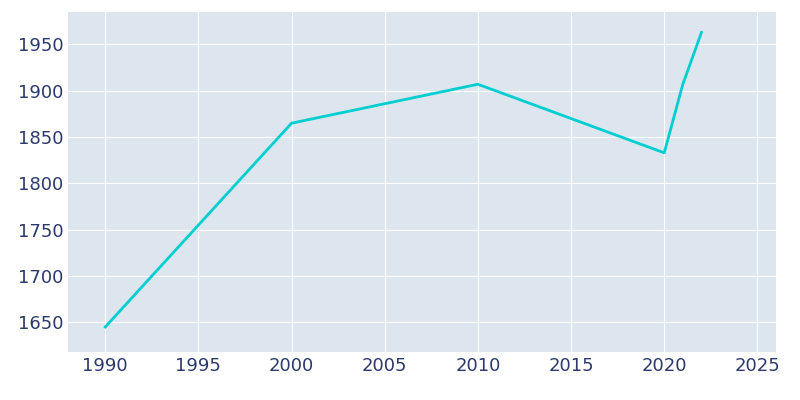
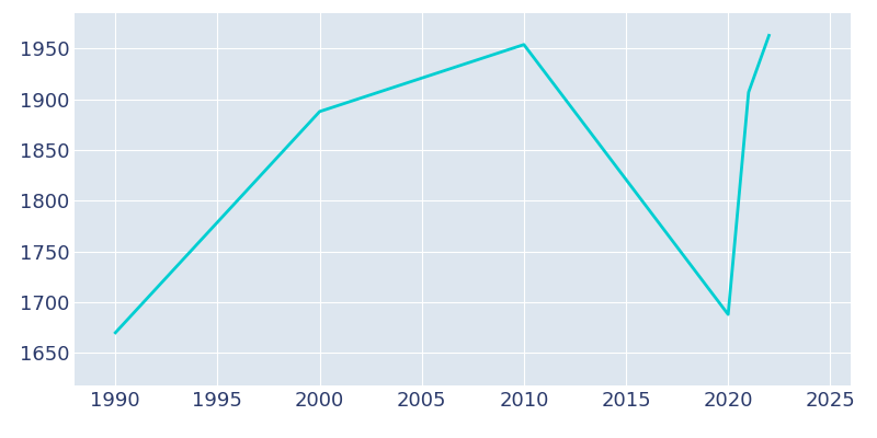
1990: 1645 -> 1670
2000: 1865 -> 1888
2010: 1907 -> 1954
2020: 1833 -> 1688
